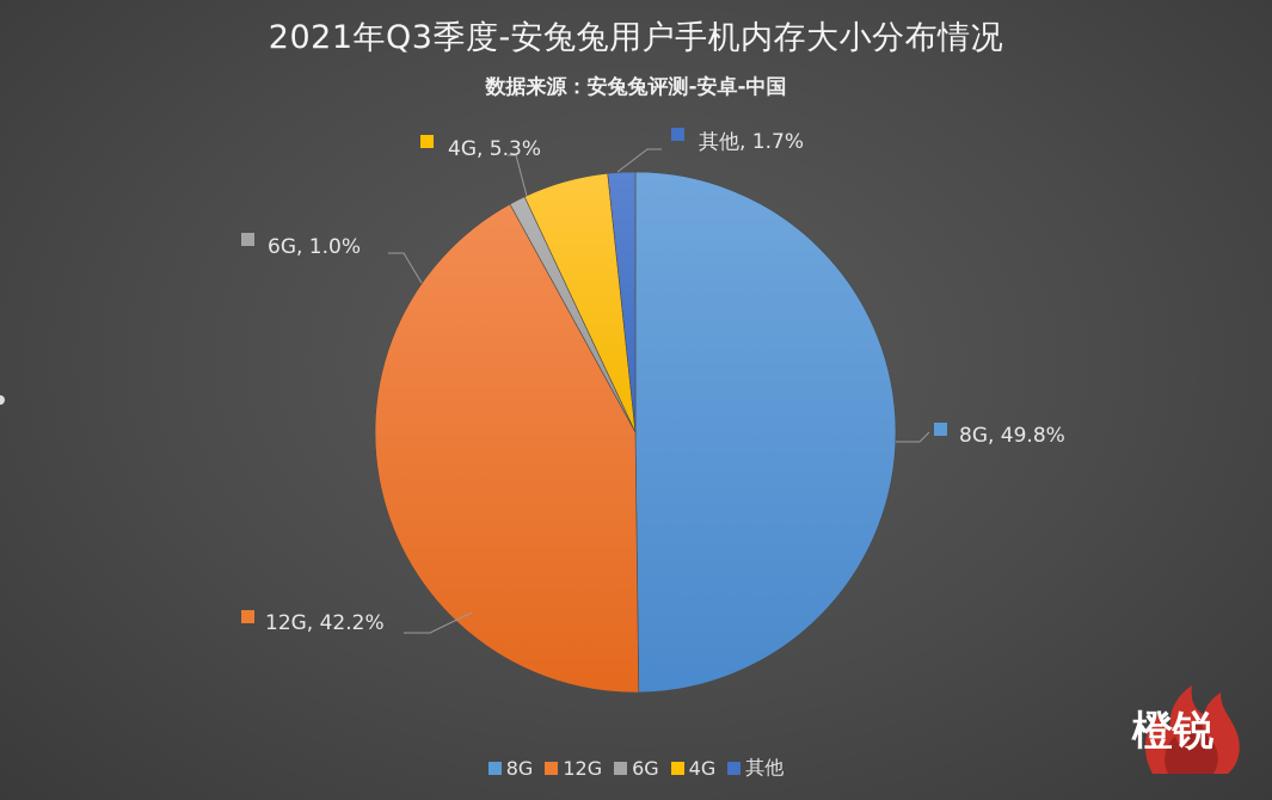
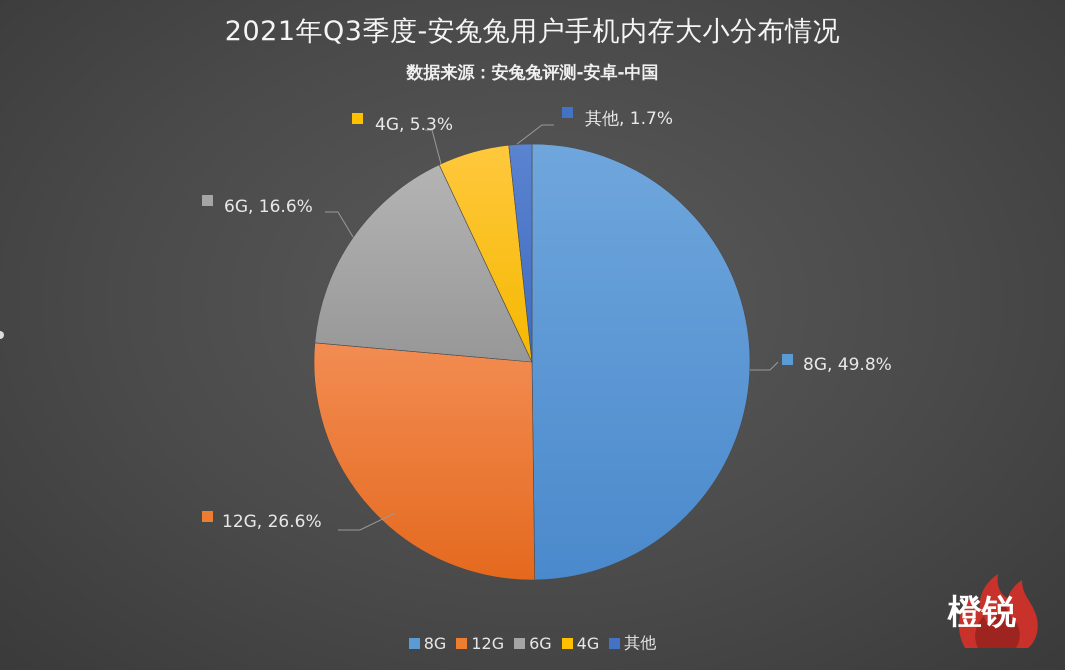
12G: 42.2% -> 26.6%
6G: 1.0% -> 16.6%
